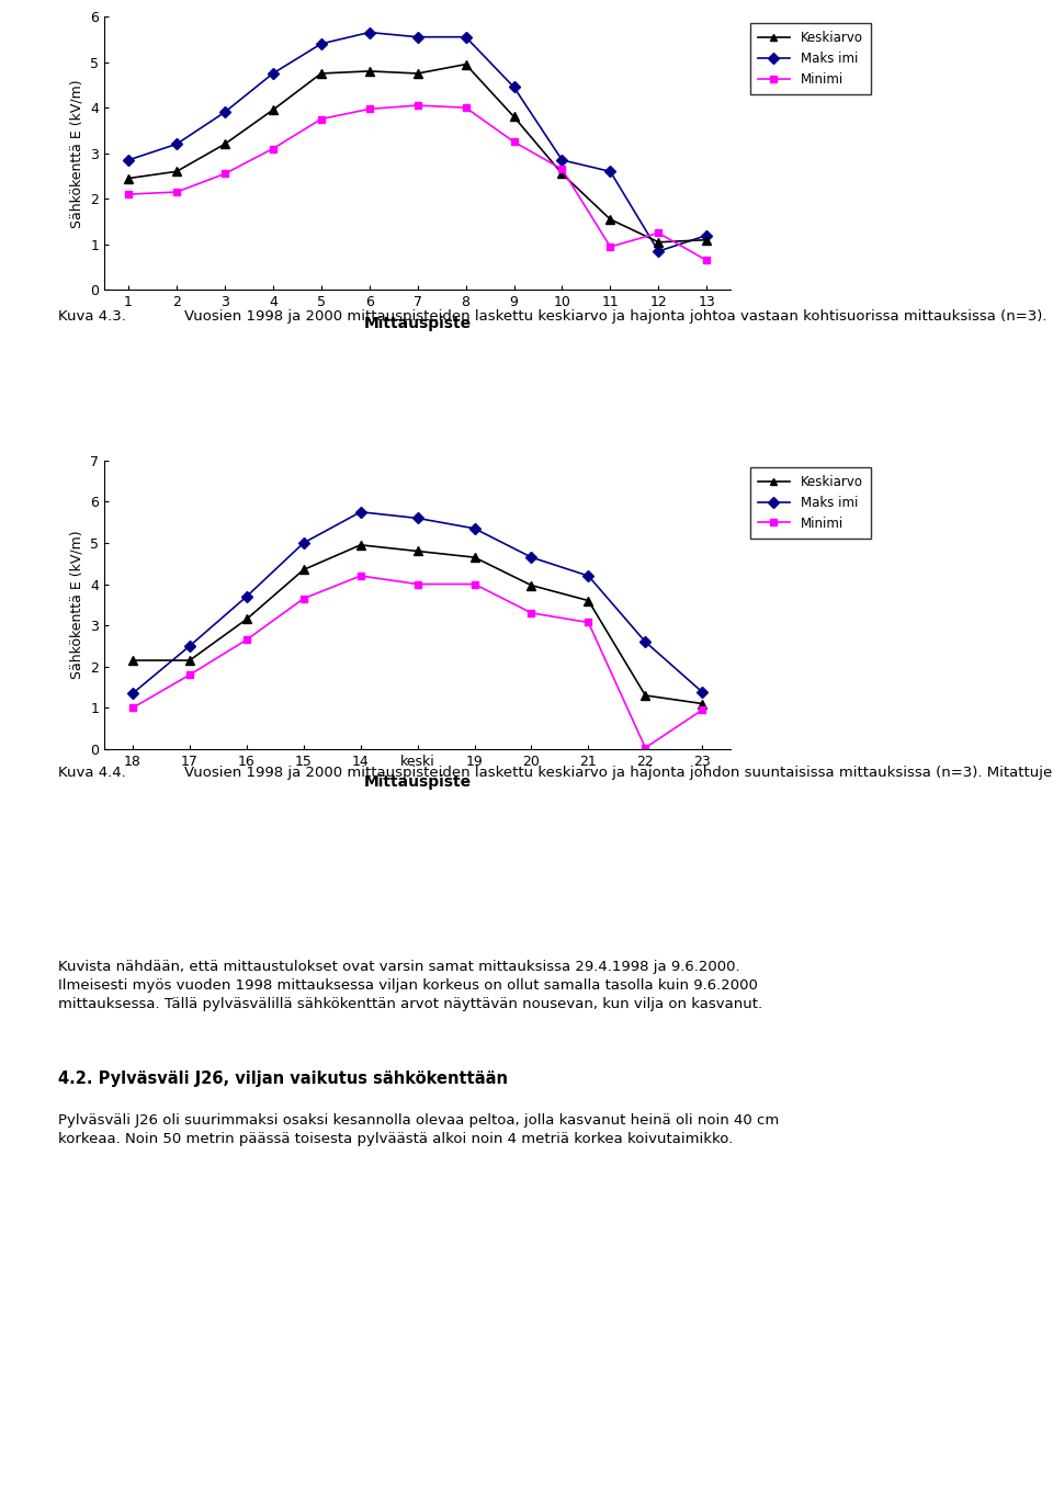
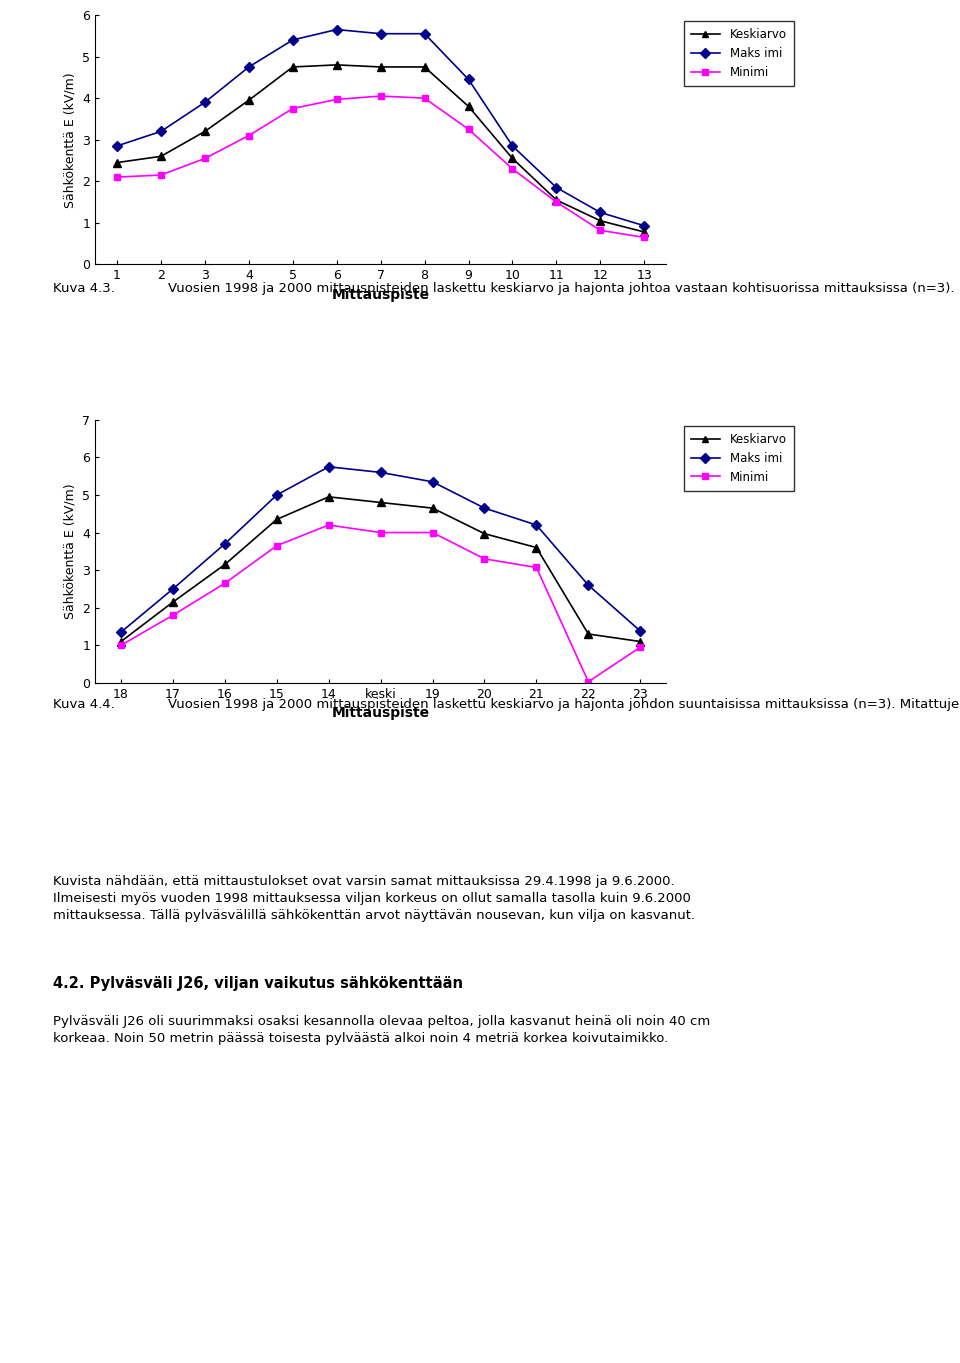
Keskiarvo/8: 4.95 -> 4.75
Minimi/10: 2.65 -> 2.30
Maks imi/11: 2.60 -> 1.85
Minimi/11: 0.95 -> 1.50
Maks imi/12: 0.85 -> 1.25
Minimi/12: 1.25 -> 0.82
Keskiarvo/13: 1.10 -> 0.78
Maks imi/13: 1.20 -> 0.93
Keskiarvo/18: 2.15 -> 1.10
